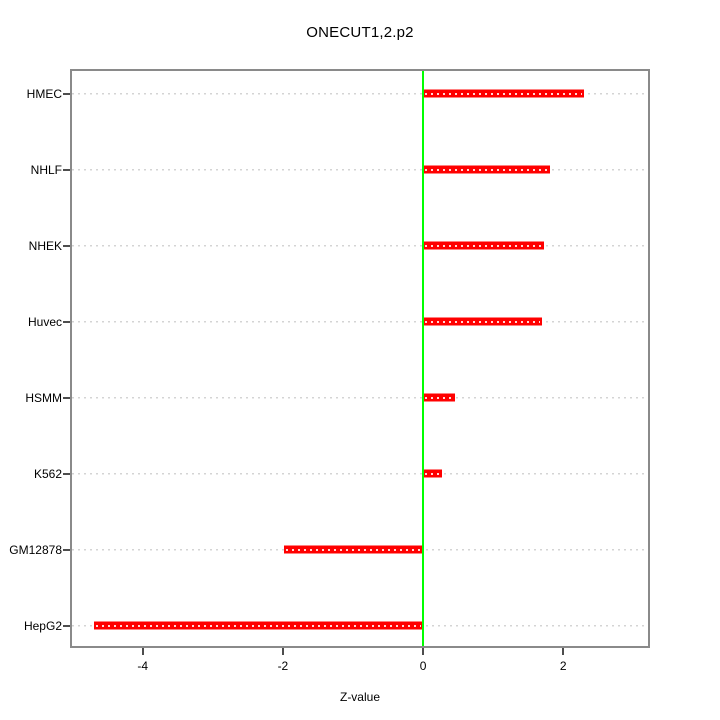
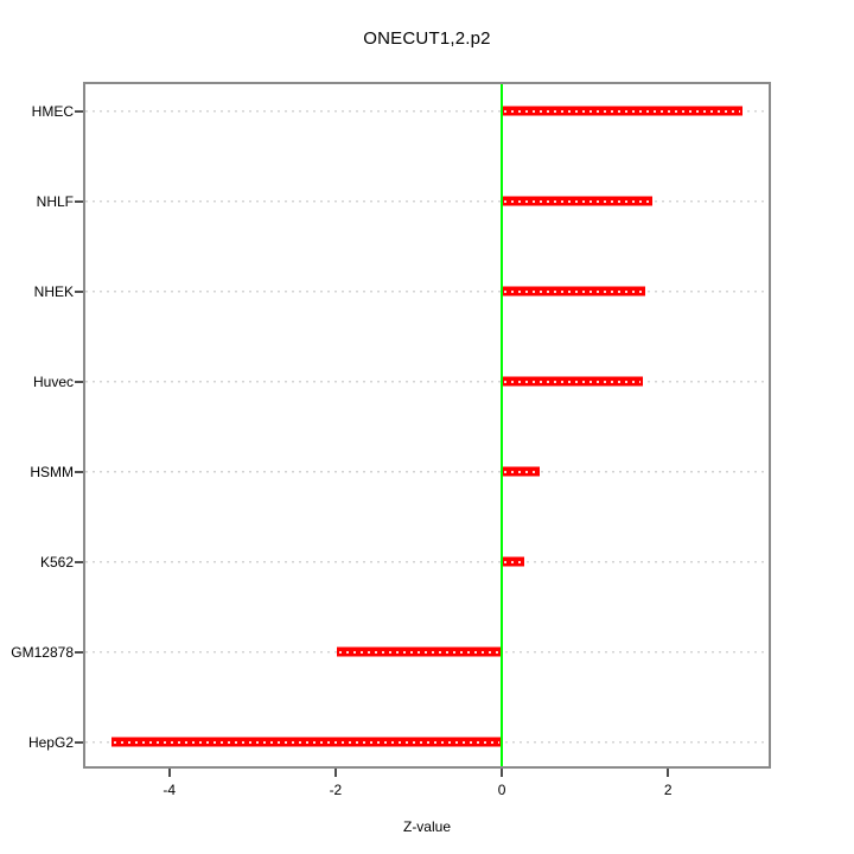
HMEC: 2.3 -> 2.9
